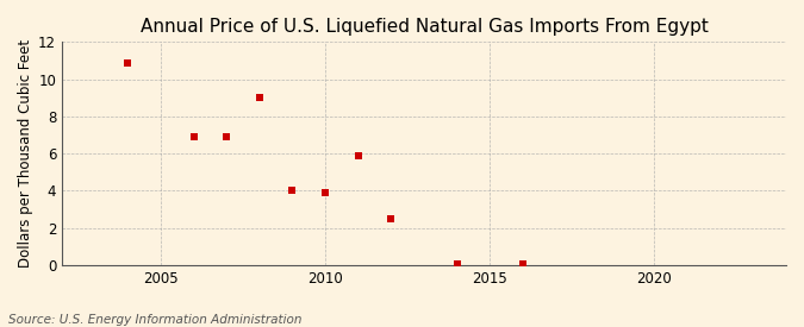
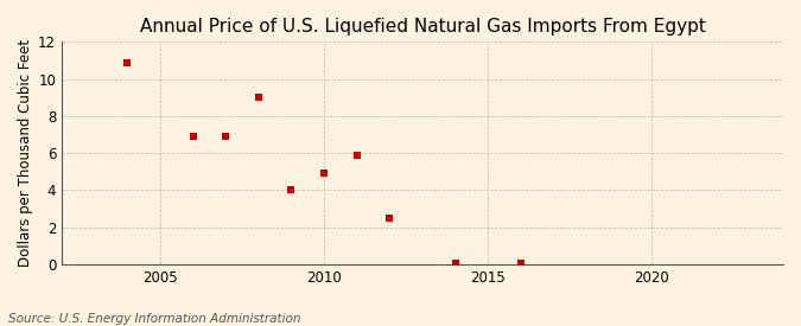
2010: 3.9 -> 4.9
